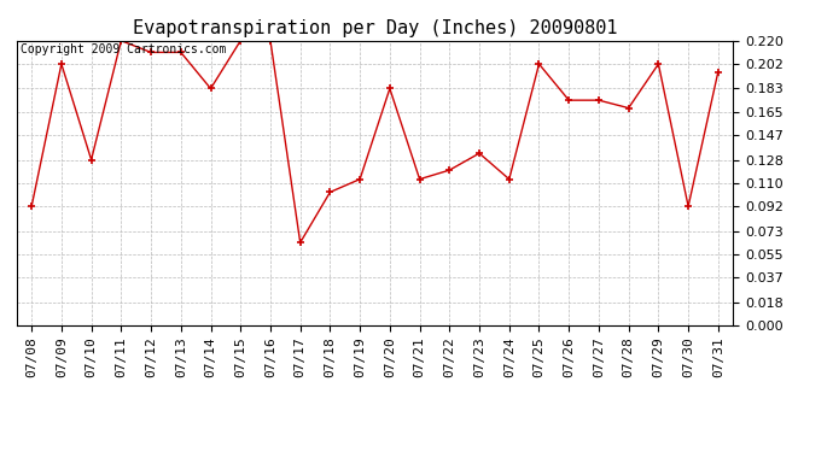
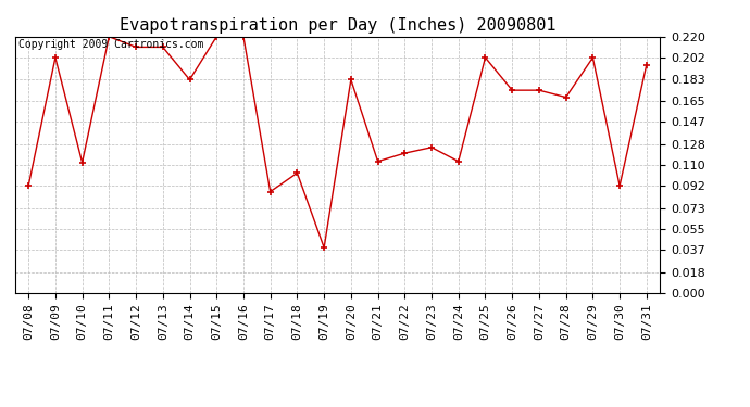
07/10: 0.128 -> 0.112
07/17: 0.064 -> 0.087
07/19: 0.113 -> 0.039
07/23: 0.133 -> 0.125
